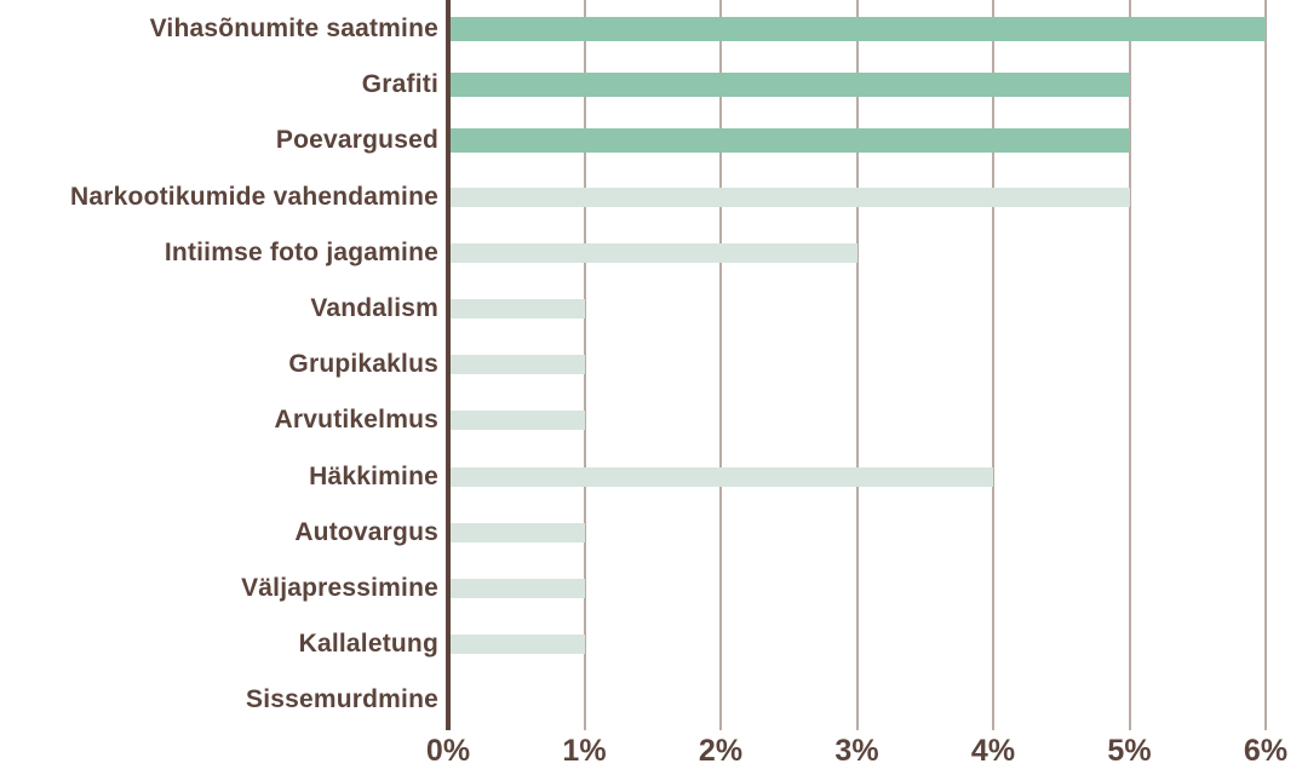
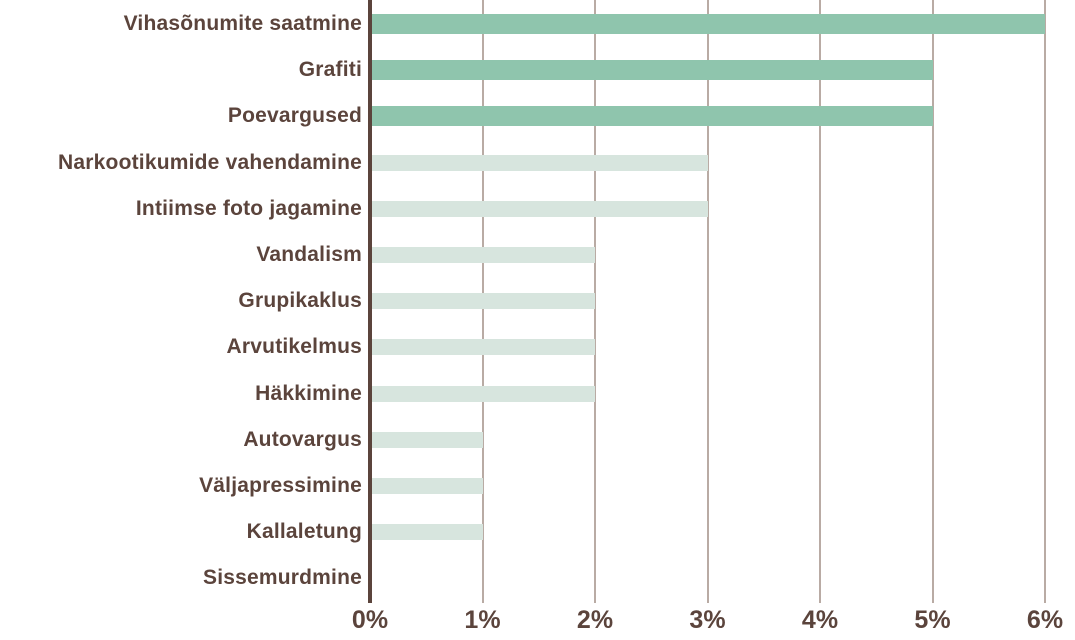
Narkootikumide vahendamine: 5% -> 3%
Vandalism: 1% -> 2%
Grupikaklus: 1% -> 2%
Arvutikelmus: 1% -> 2%
Häkkimine: 4% -> 2%
